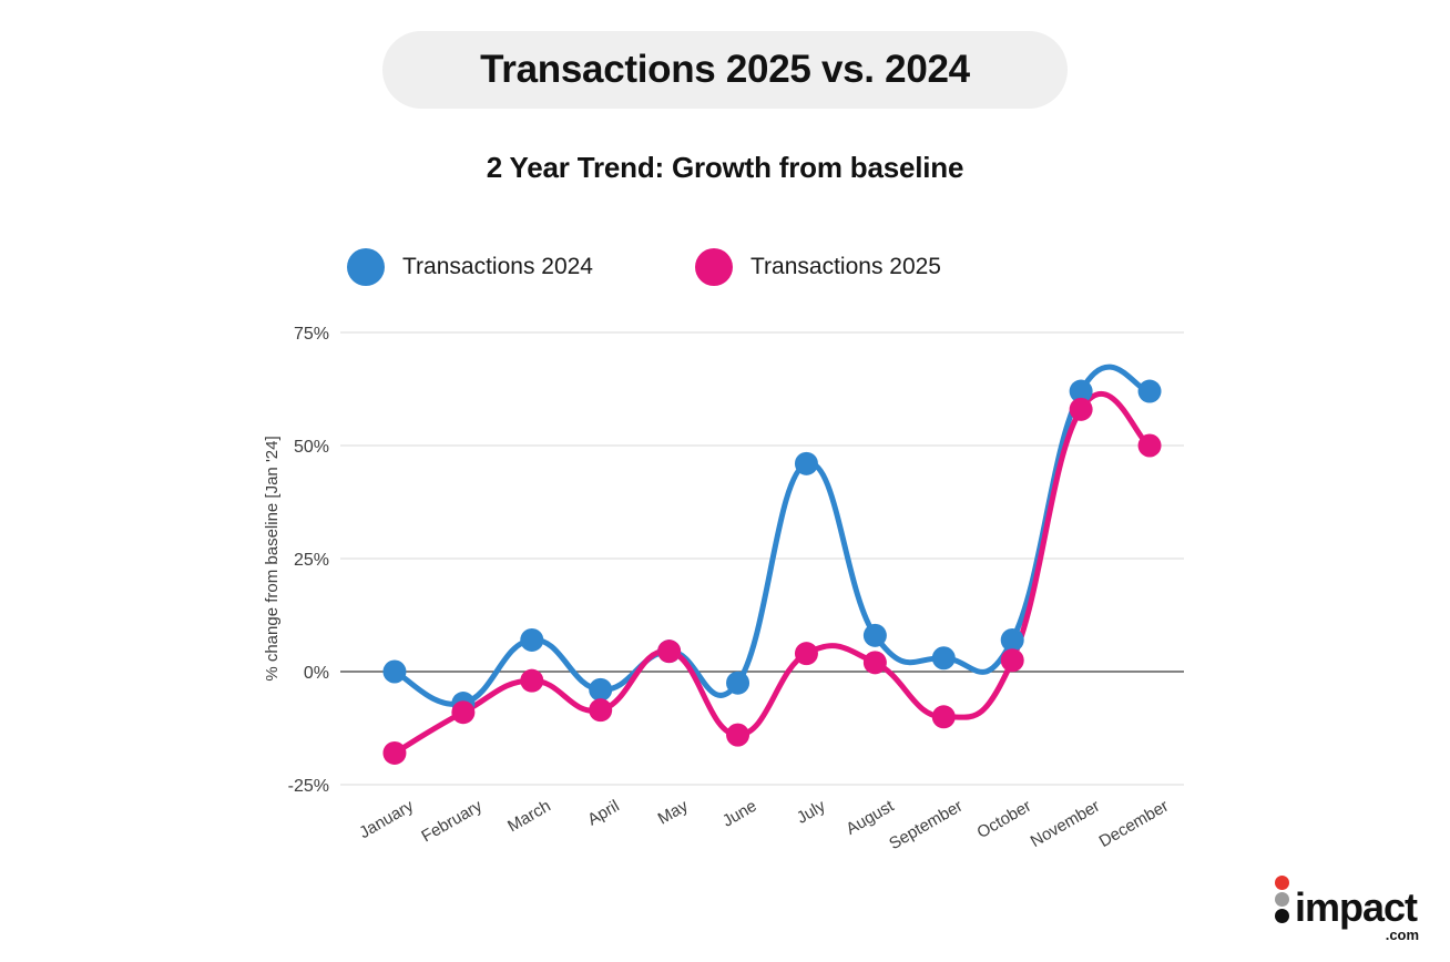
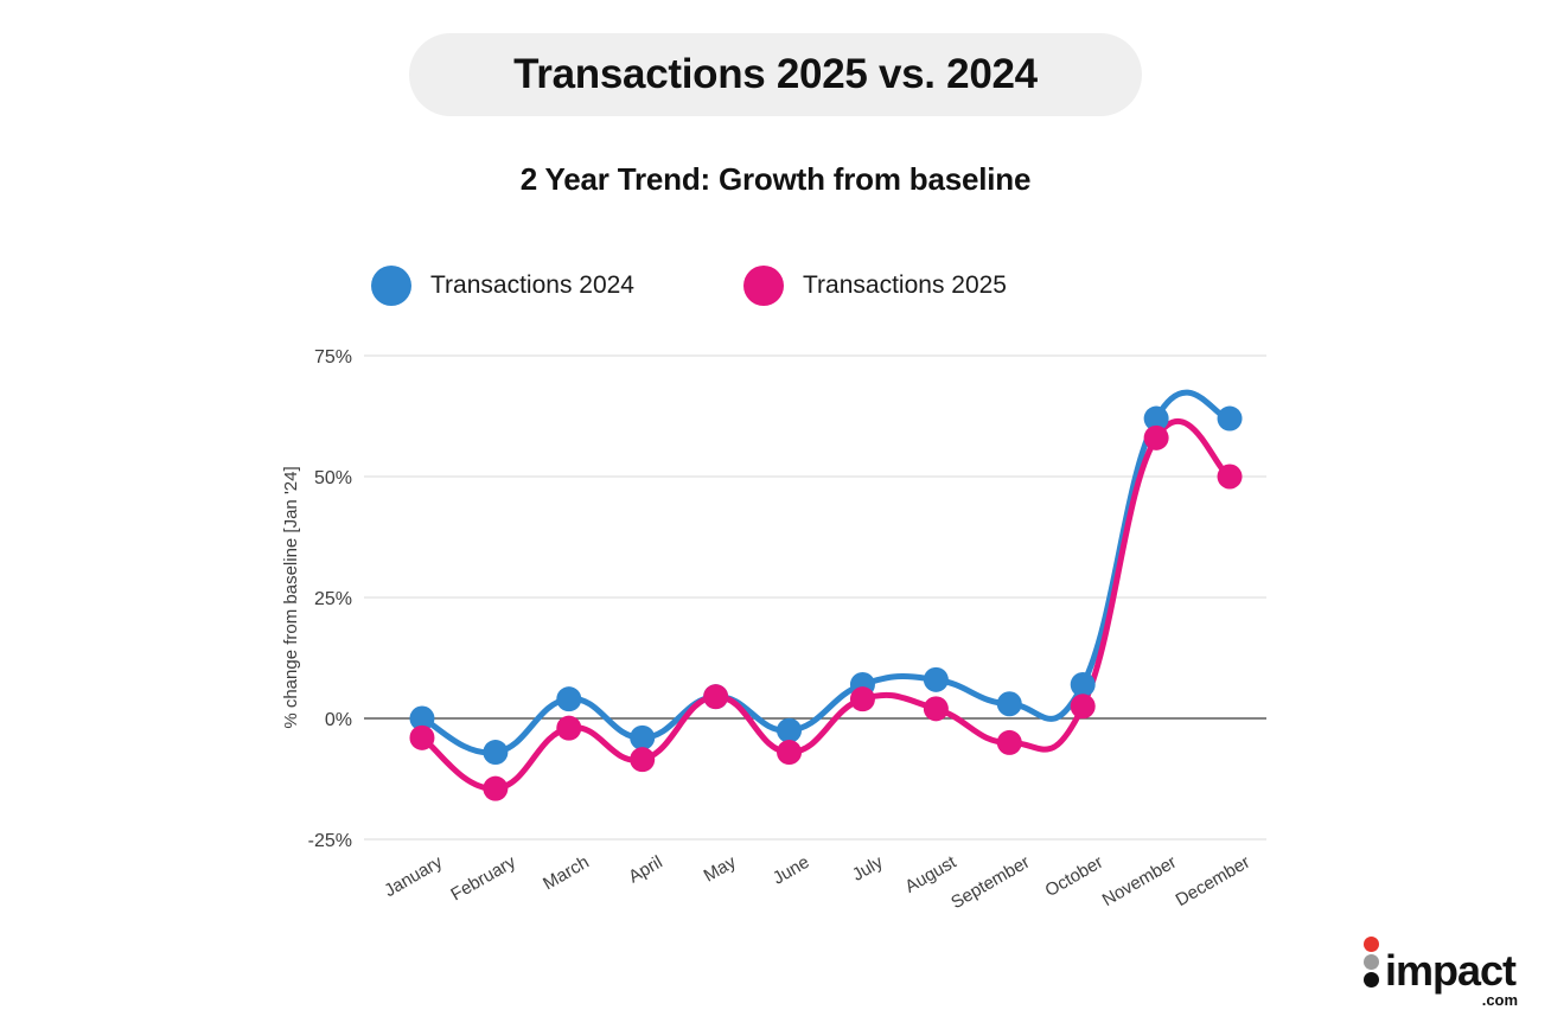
Transactions 2025/January: -18% -> -4%
Transactions 2025/February: -9% -> -14%
Transactions 2024/March: 7% -> 4%
Transactions 2025/June: -14% -> -7%
Transactions 2024/July: 46% -> 7%
Transactions 2025/September: -10% -> -5%
